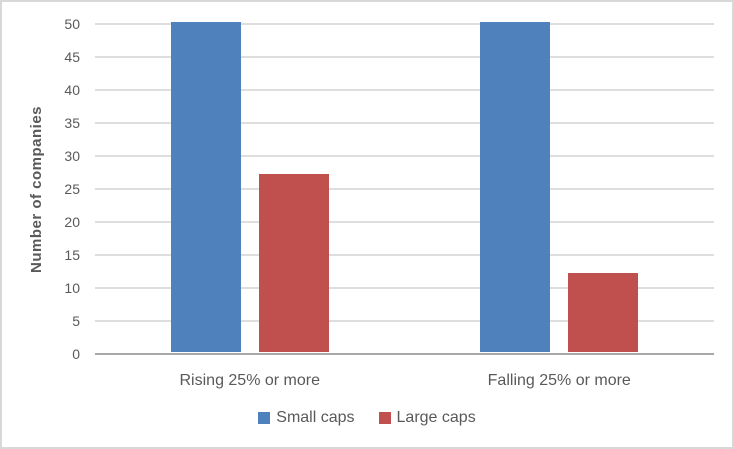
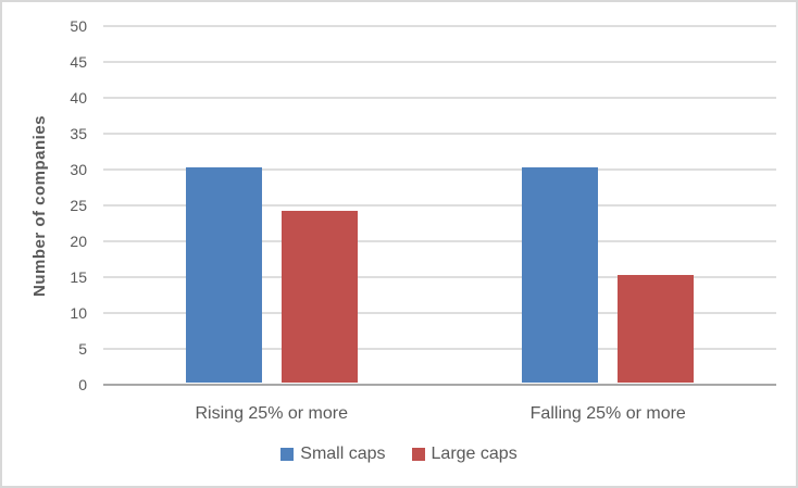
Small caps/Rising 25% or more: 50 -> 30
Large caps/Rising 25% or more: 27 -> 24
Small caps/Falling 25% or more: 50 -> 30
Large caps/Falling 25% or more: 12 -> 15
